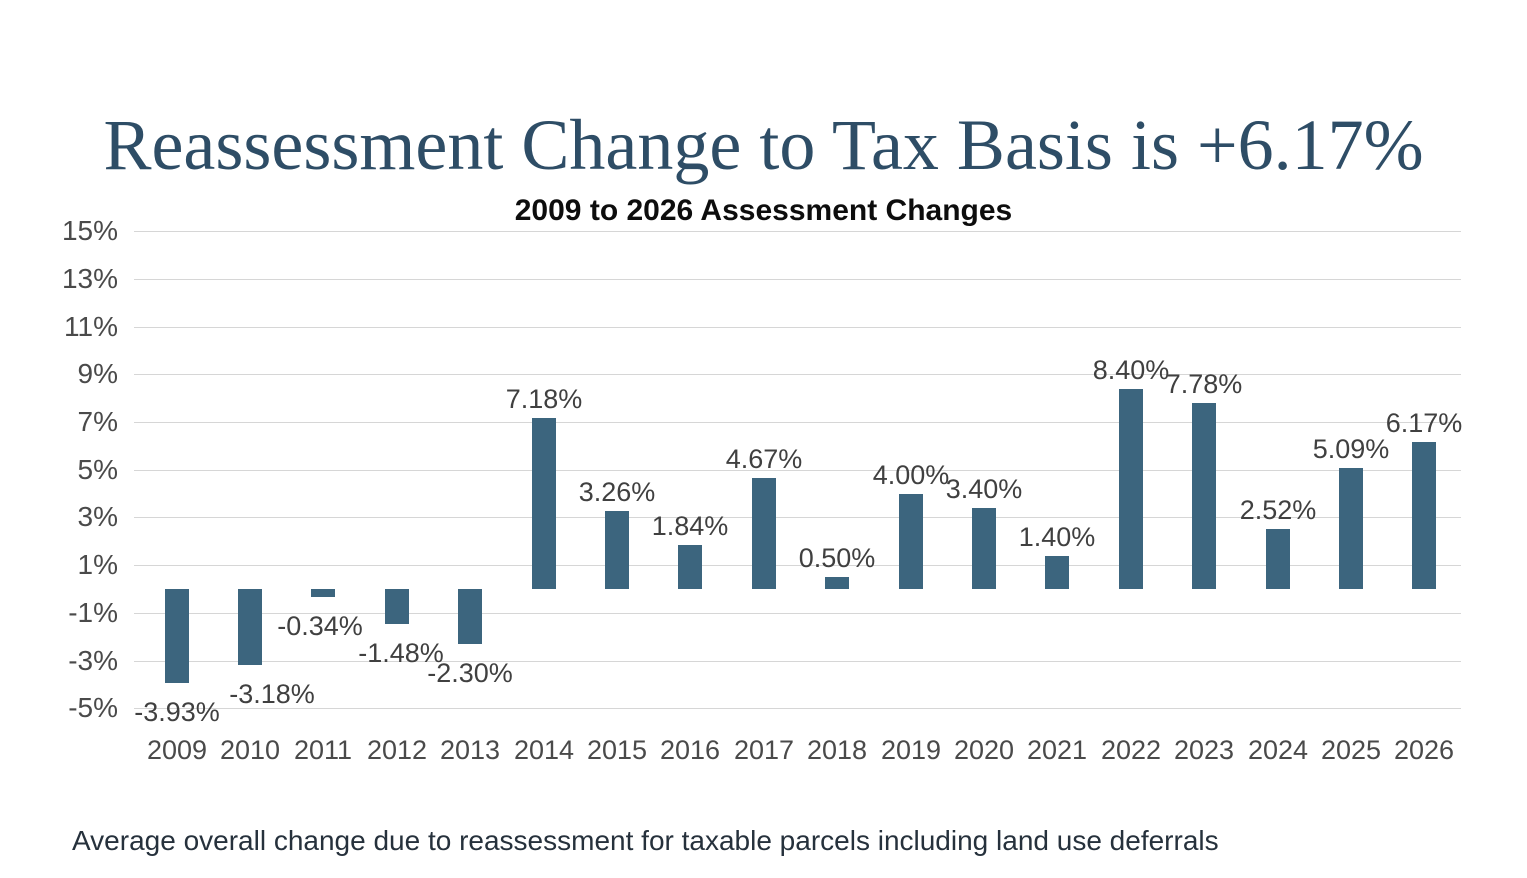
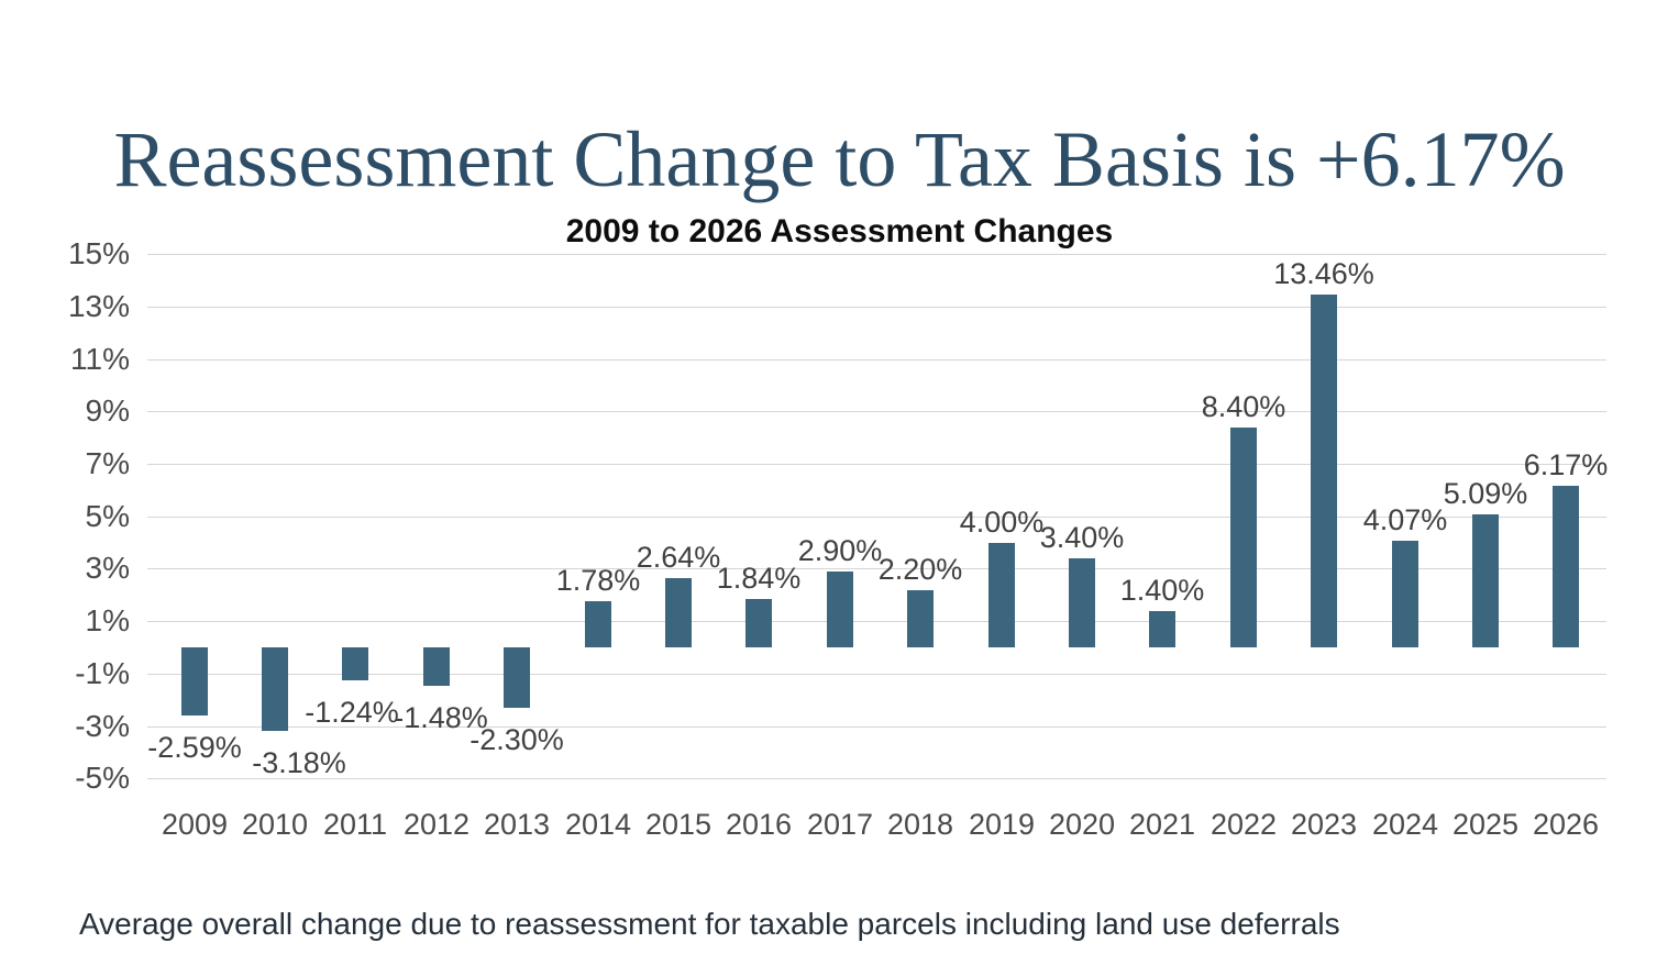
2009: -3.93% -> -2.59%
2011: -0.34% -> -1.24%
2014: 7.18% -> 1.78%
2015: 3.26% -> 2.64%
2017: 4.67% -> 2.90%
2018: 0.50% -> 2.20%
2023: 7.78% -> 13.46%
2024: 2.52% -> 4.07%
